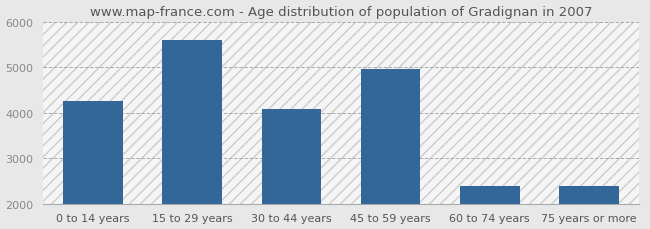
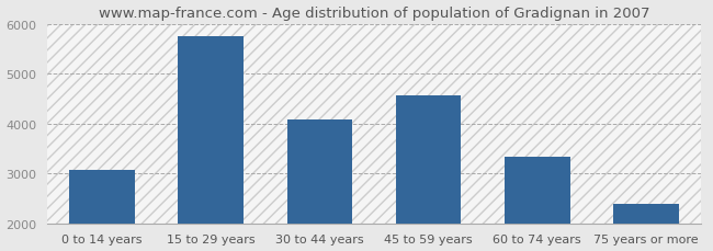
0 to 14 years: 4250 -> 3060
15 to 29 years: 5600 -> 5750
45 to 59 years: 4950 -> 4560
60 to 74 years: 2400 -> 3340
